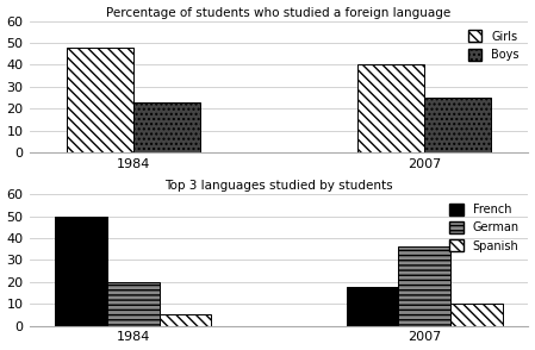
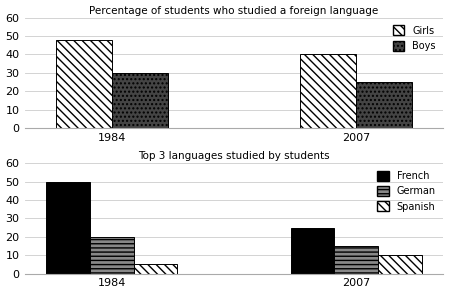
Percentage of students who studied a foreign language/Boys/1984: 23 -> 30
Top 3 languages studied by students/French/2007: 18 -> 25
Top 3 languages studied by students/German/2007: 36 -> 15
